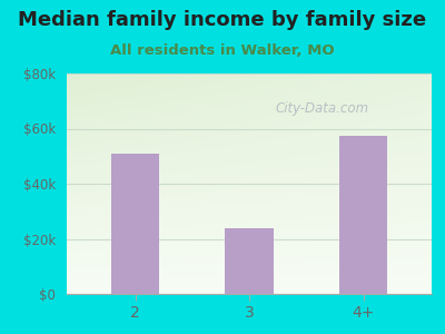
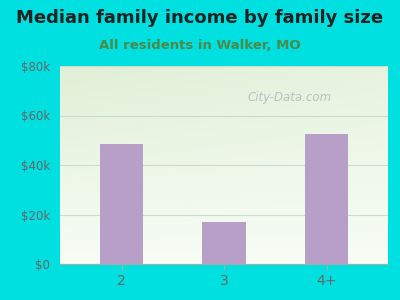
2: $51.0k -> $48.5k
3: $24.0k -> $17.0k
4+: $57.5k -> $52.5k
